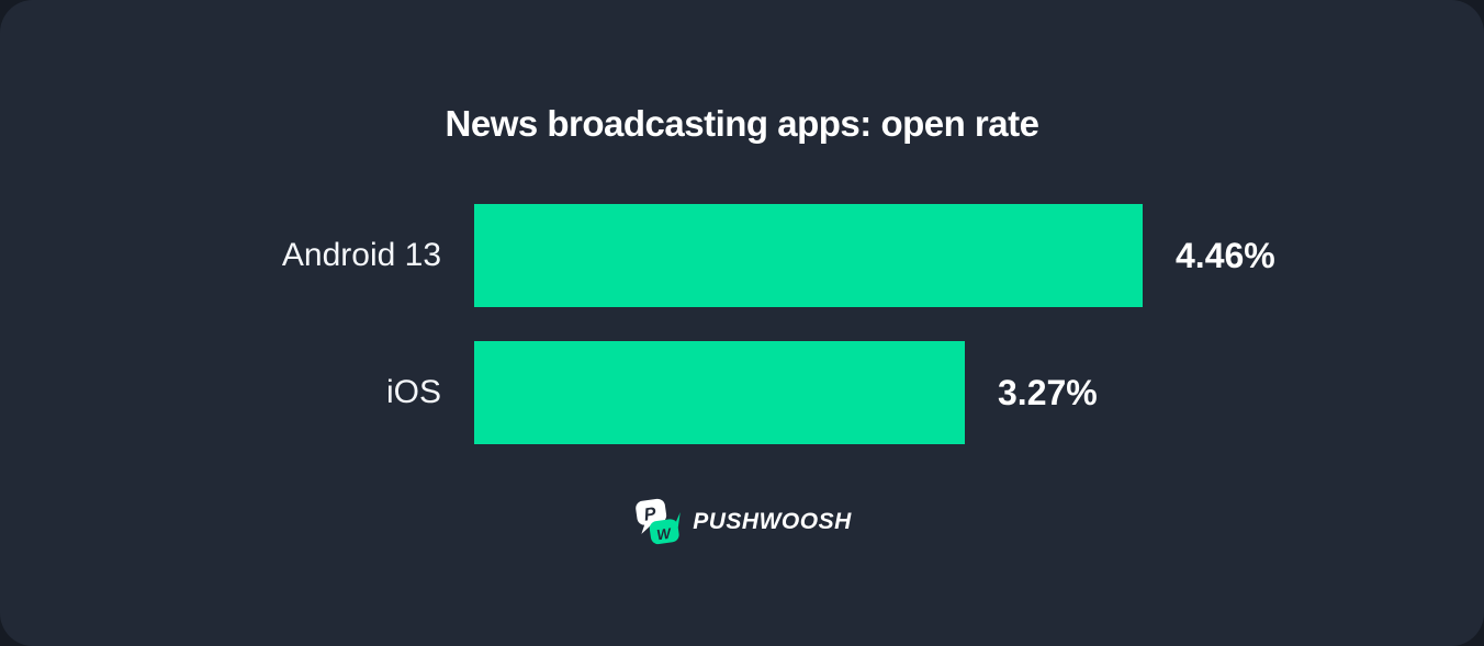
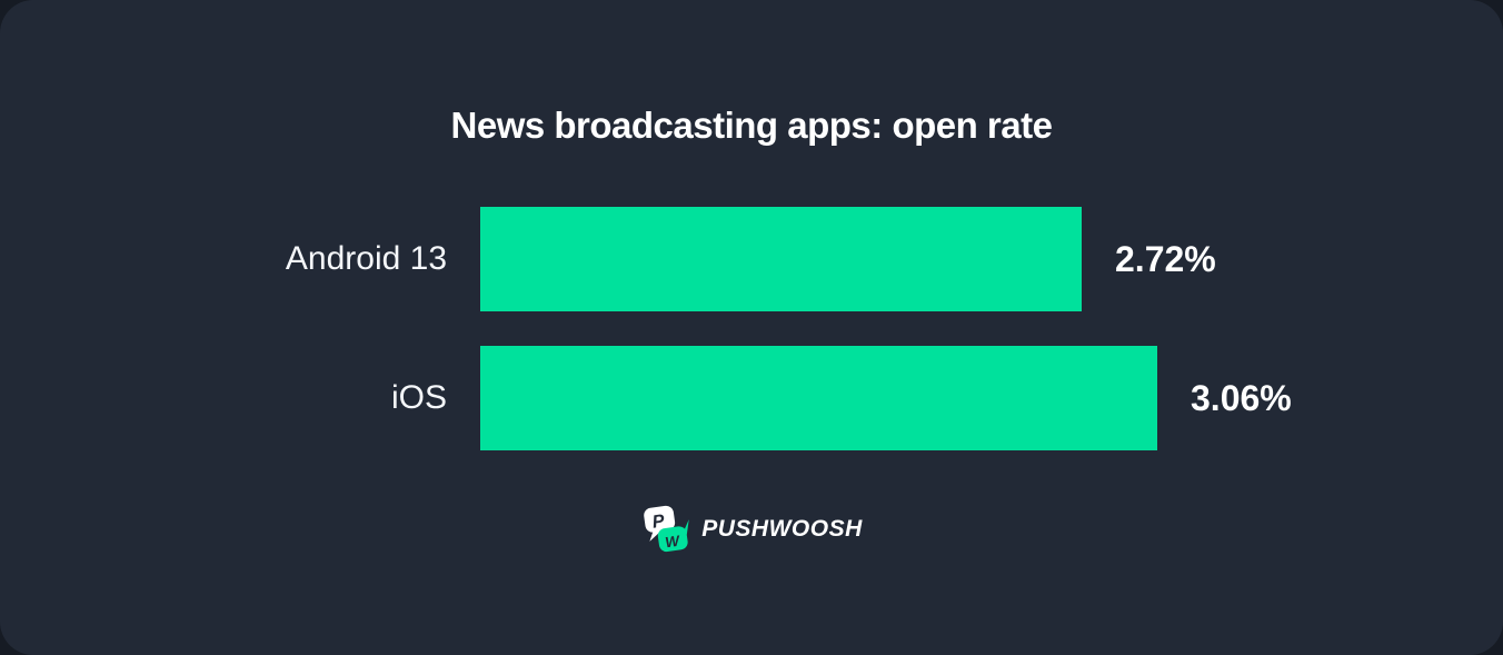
Android 13: 4.46% -> 2.72%
iOS: 3.27% -> 3.06%
